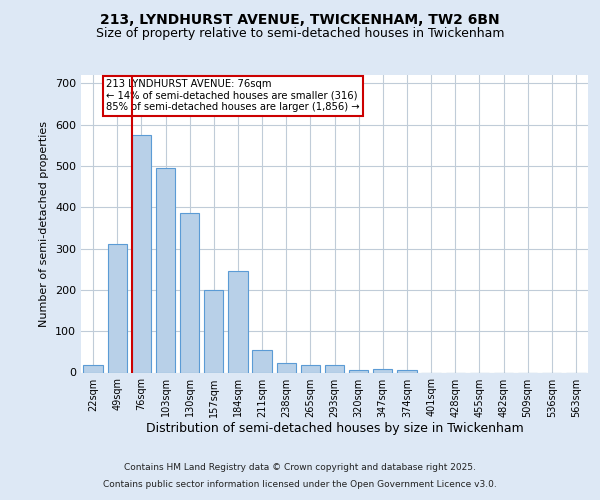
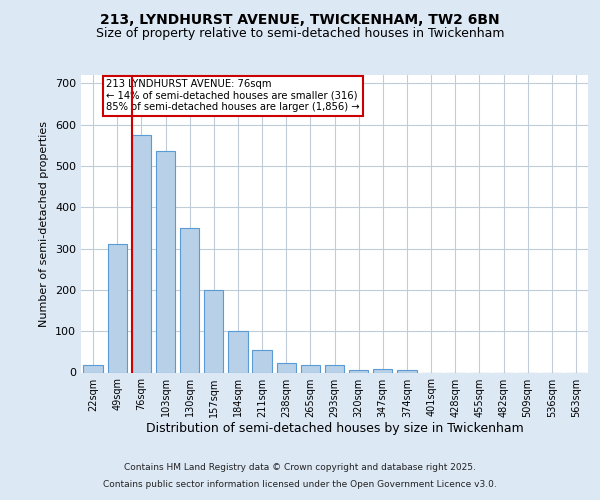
103sqm: 495 -> 535
130sqm: 385 -> 350
184sqm: 245 -> 100
